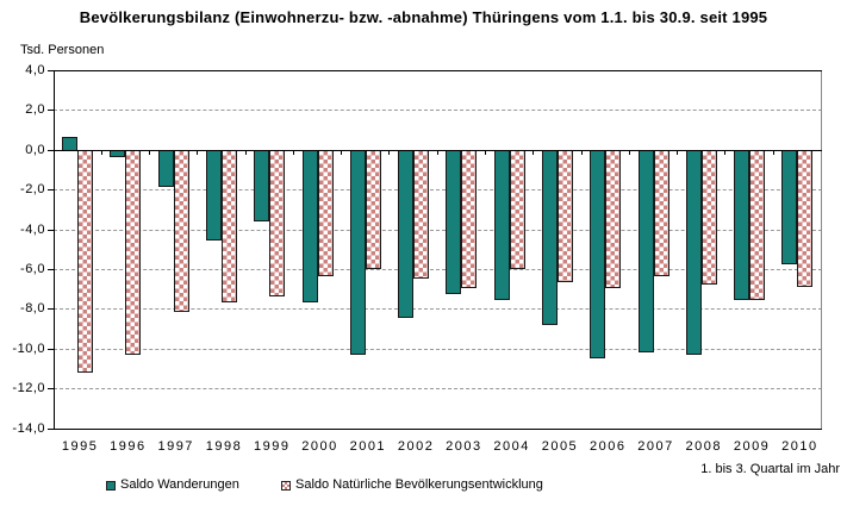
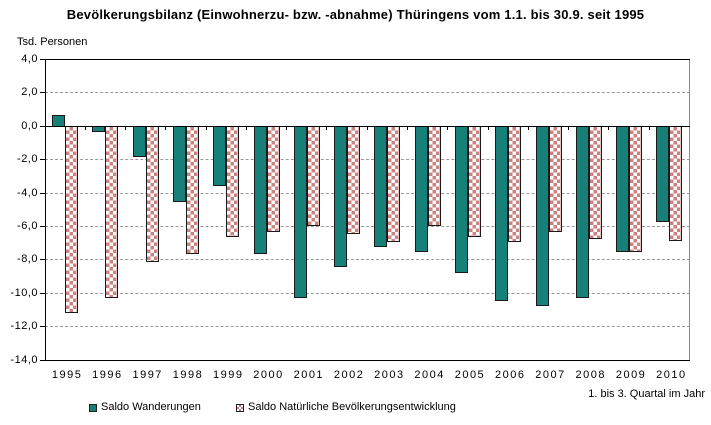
Saldo Natürliche Bevölkerungsentwicklung/1999: -7,3 -> -6,6
Saldo Wanderungen/2007: -10,1 -> -10,7
